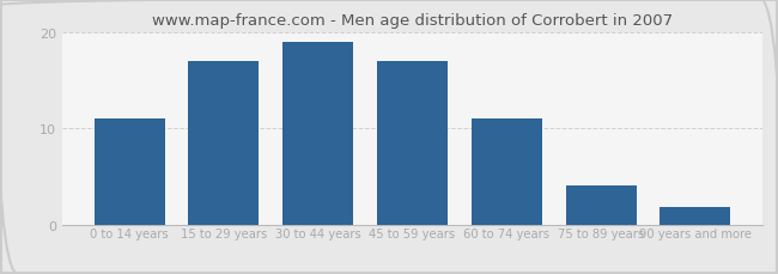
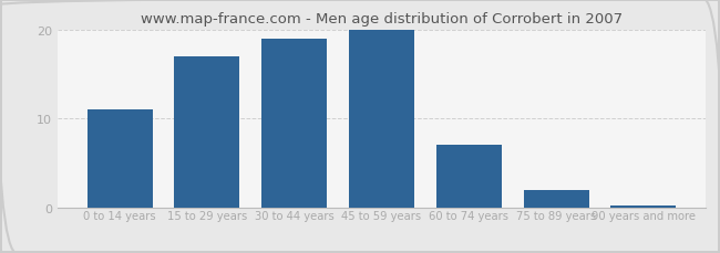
45 to 59 years: 17.0 -> 20.0
60 to 74 years: 11.0 -> 7.0
75 to 89 years: 4.0 -> 2.0
90 years and more: 1.8 -> 0.2
